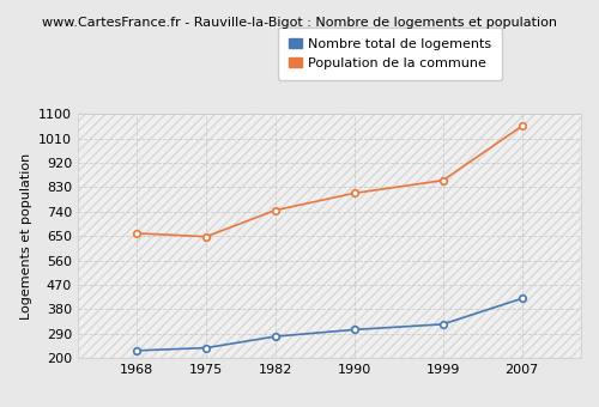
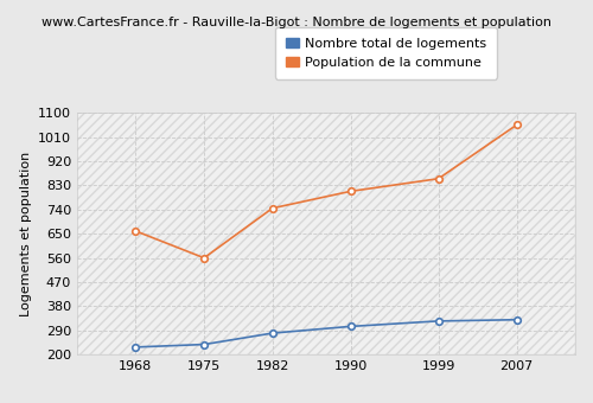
Population de la commune/1975: 648 -> 560
Nombre total de logements/2007: 420 -> 330
